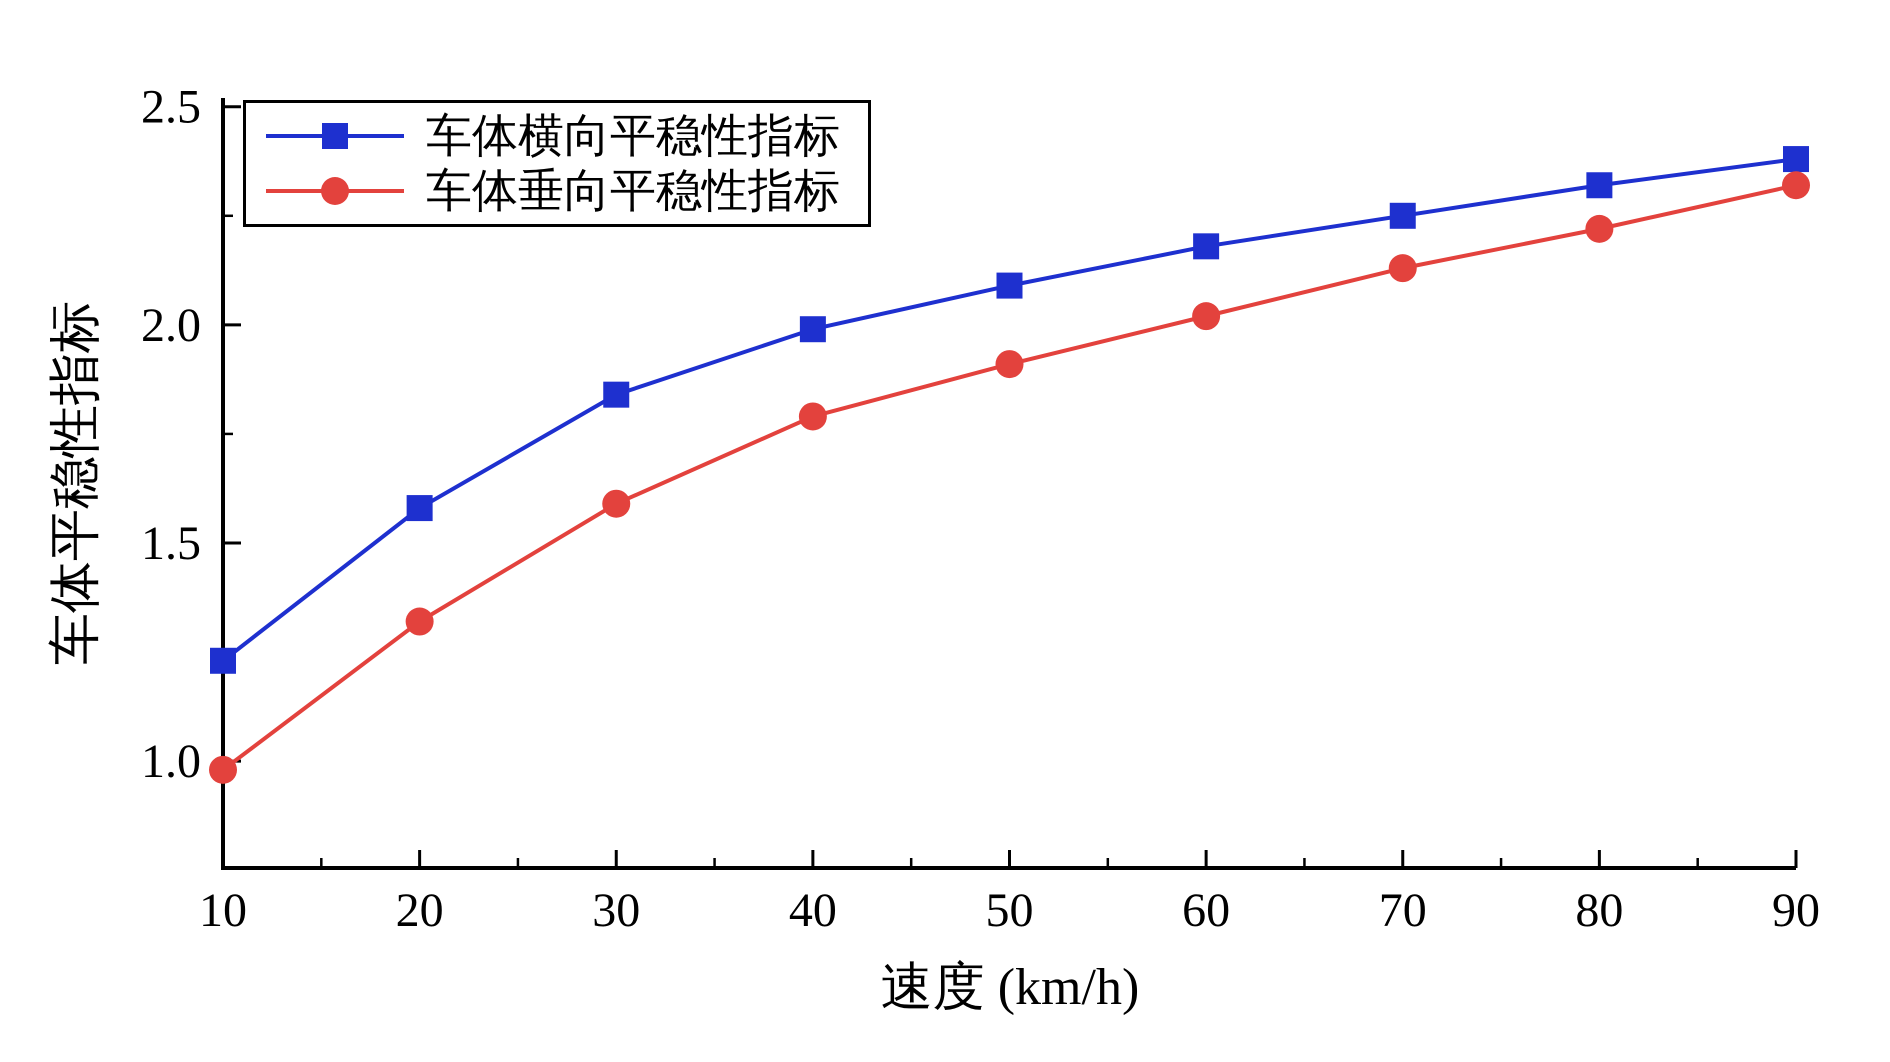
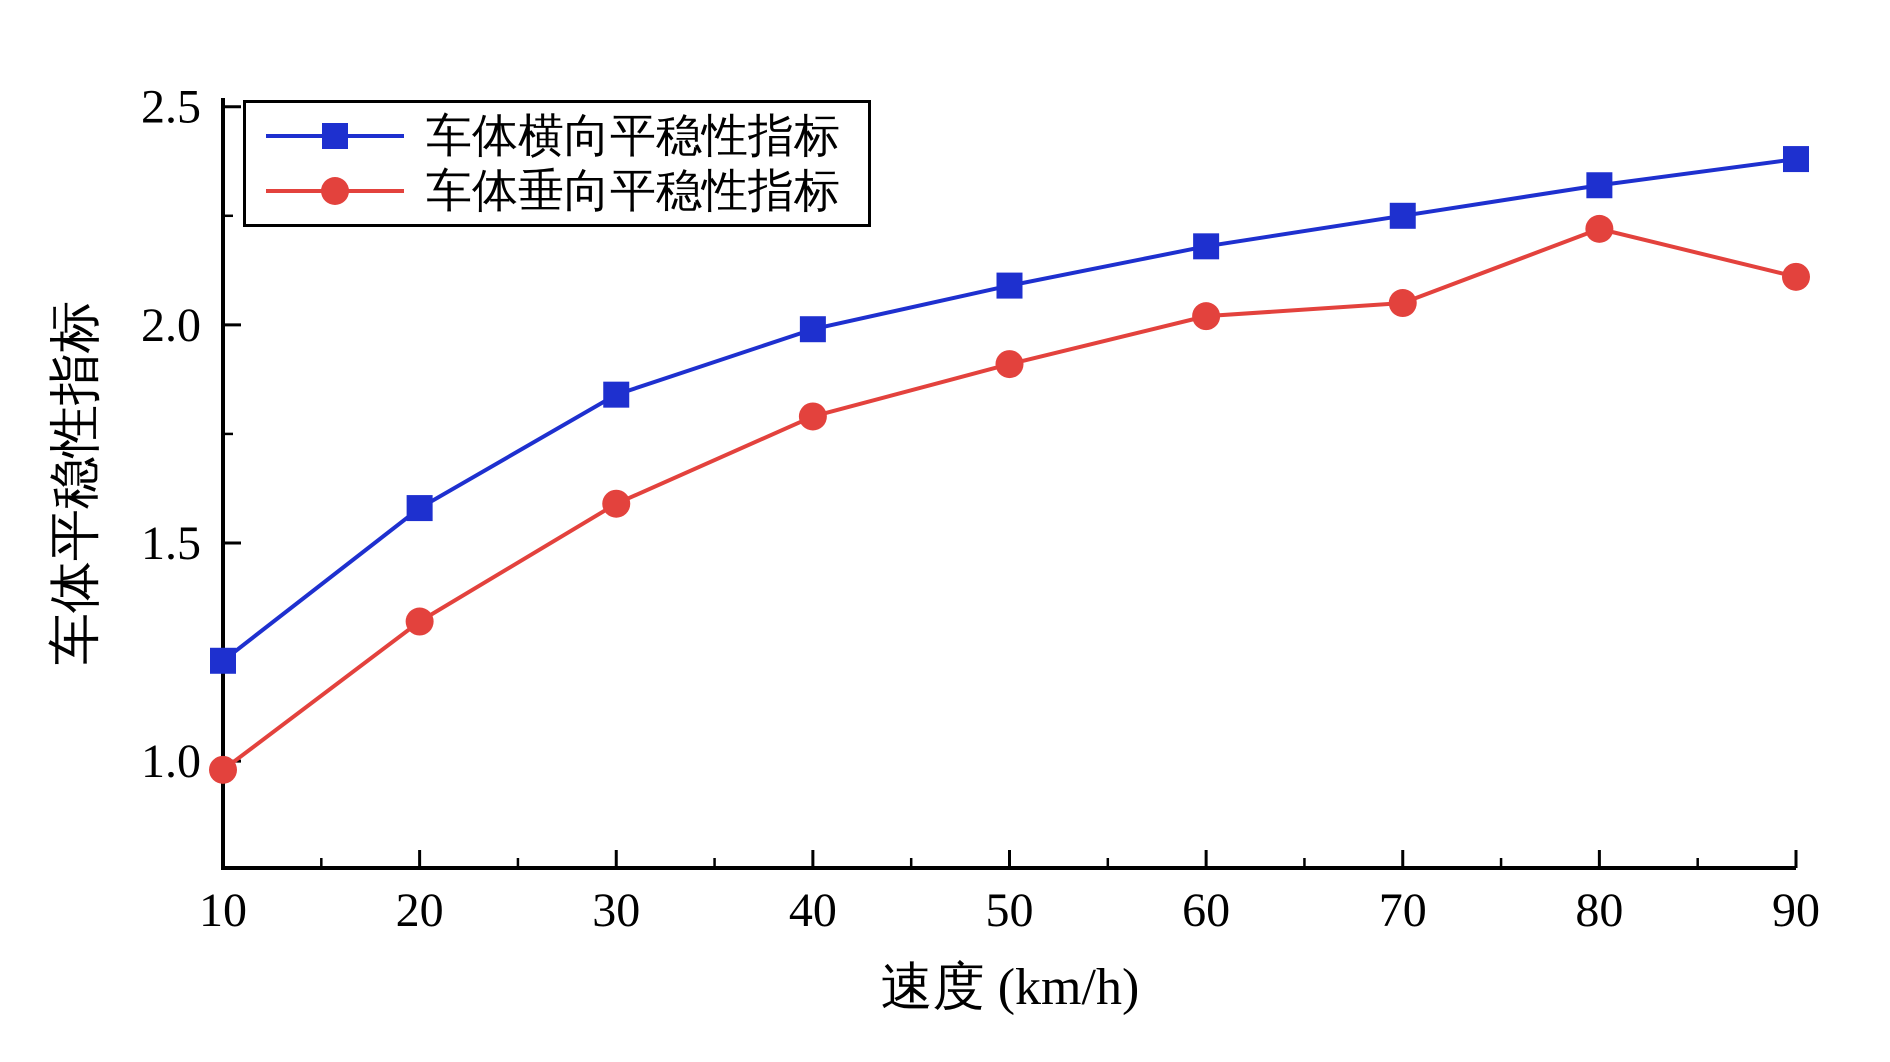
车体垂向平稳性指标/70: 2.13 -> 2.05
车体垂向平稳性指标/90: 2.32 -> 2.11
